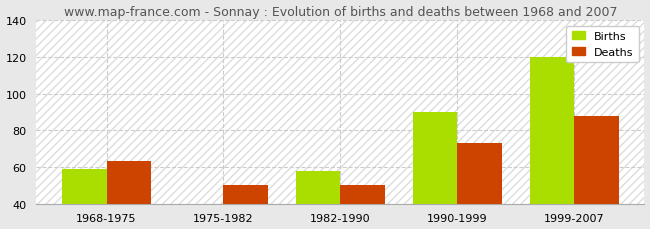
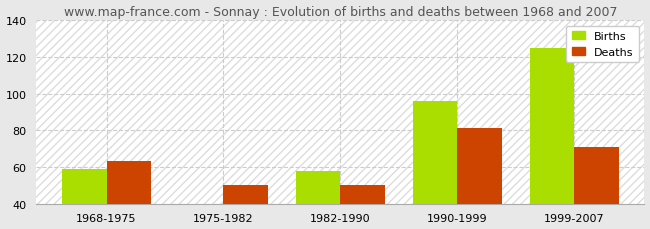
Births/1990-1999: 90 -> 96
Deaths/1990-1999: 73 -> 81
Births/1999-2007: 120 -> 125
Deaths/1999-2007: 88 -> 71
